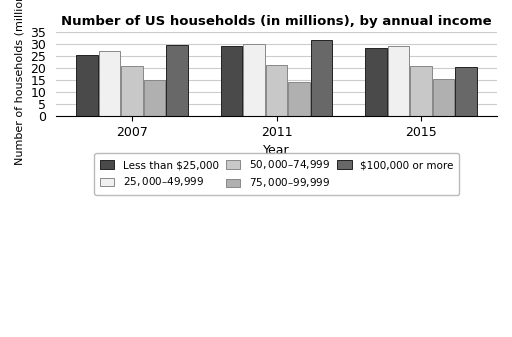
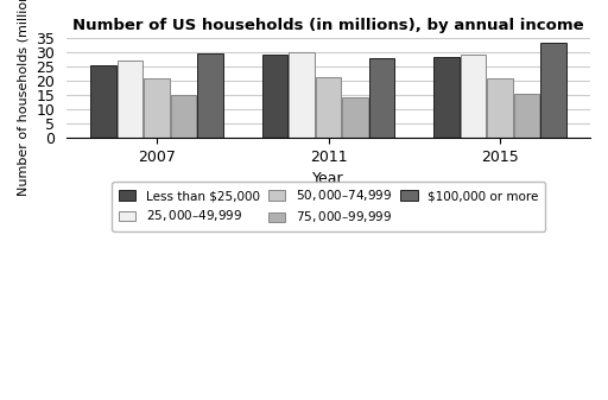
$100,000 or more/2011: 31.5 -> 28.0
$100,000 or more/2015: 20.5 -> 33.5
